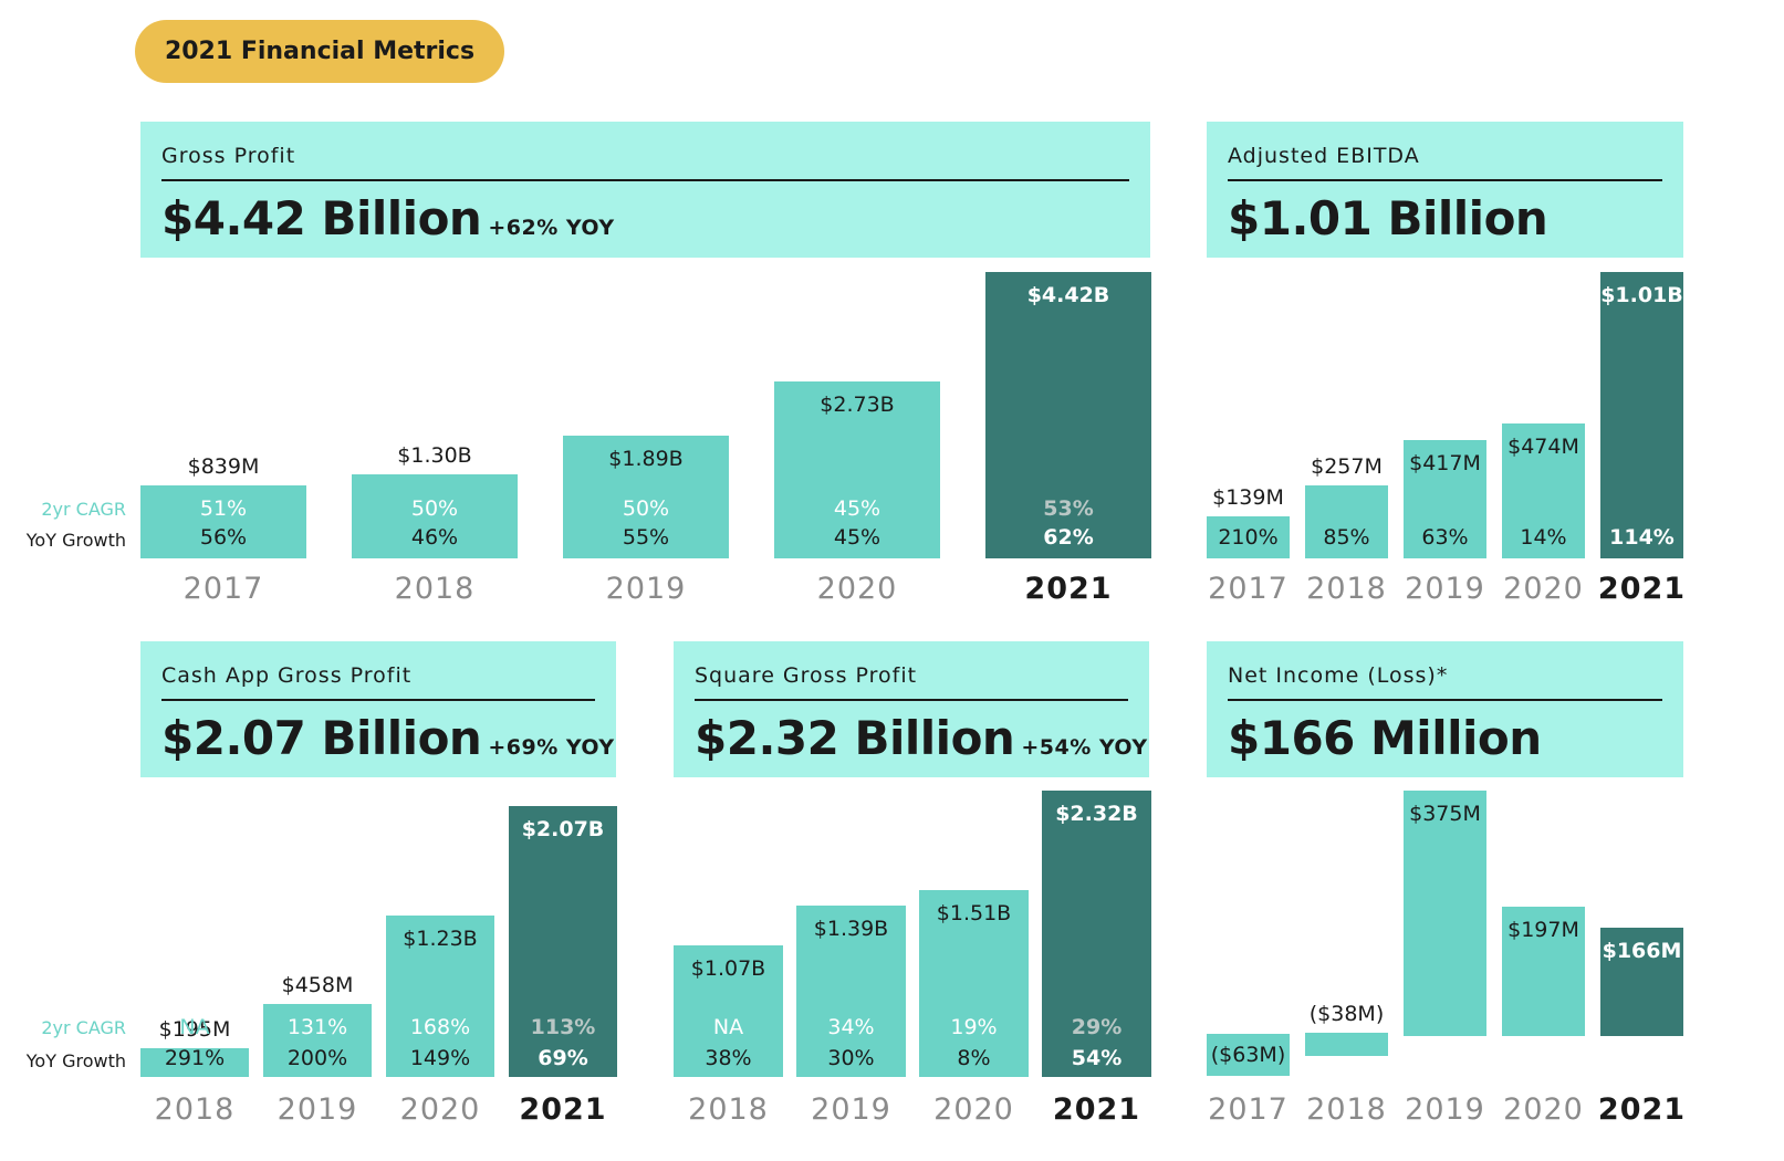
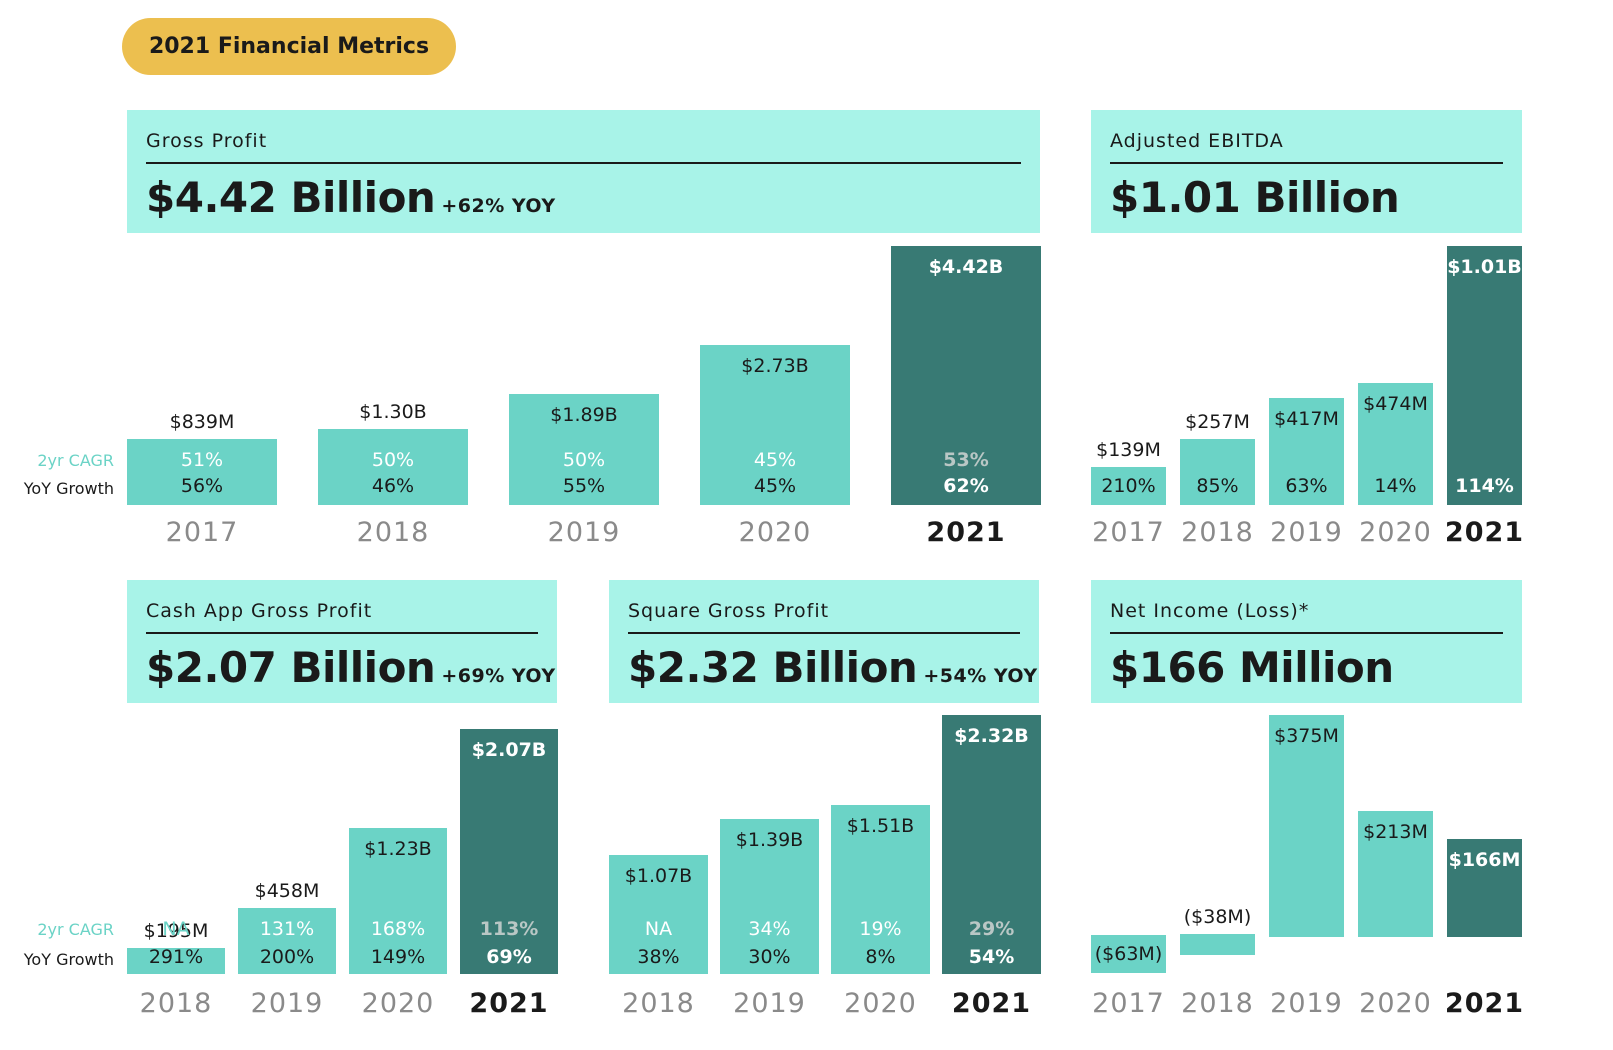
Net Income (Loss)*/2020: $197M -> $213M
